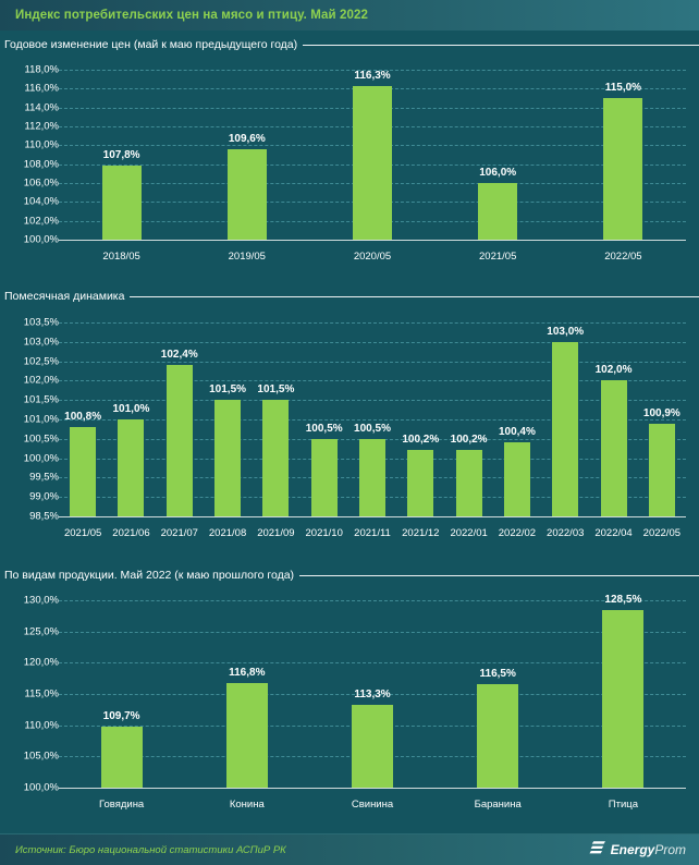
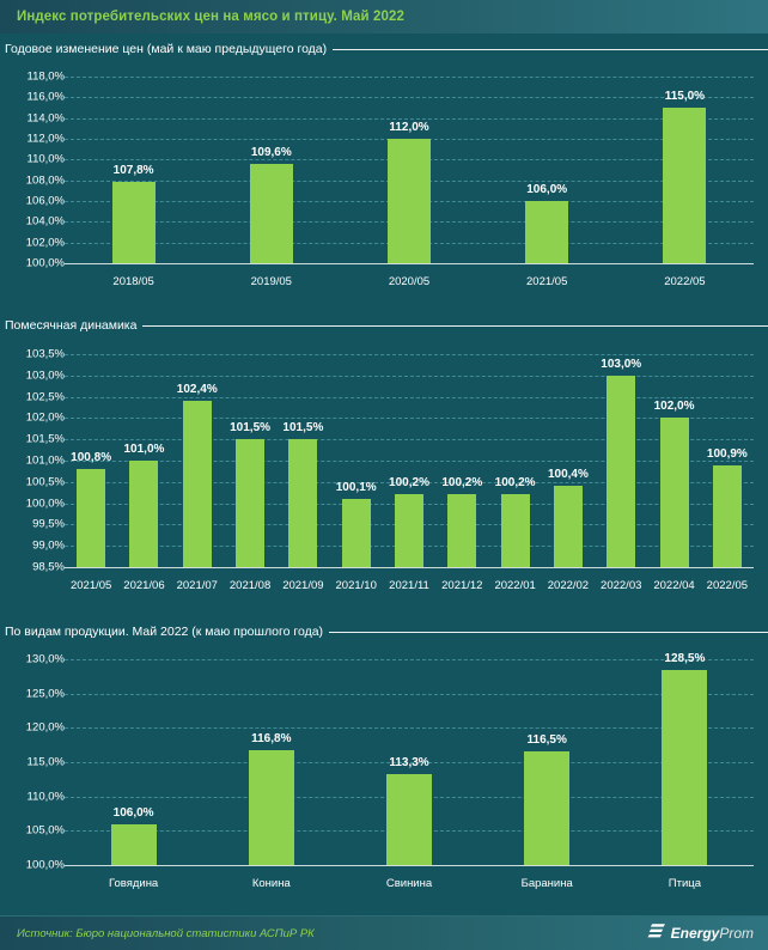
Годовое изменение цен (май к маю предыдущего года)/2020/05: 116,3% -> 112,0%
Помесячная динамика/2021/10: 100,5% -> 100,1%
Помесячная динамика/2021/11: 100,5% -> 100,2%
По видам продукции. Май 2022 (к маю прошлого года)/Говядина: 109,7% -> 106,0%
